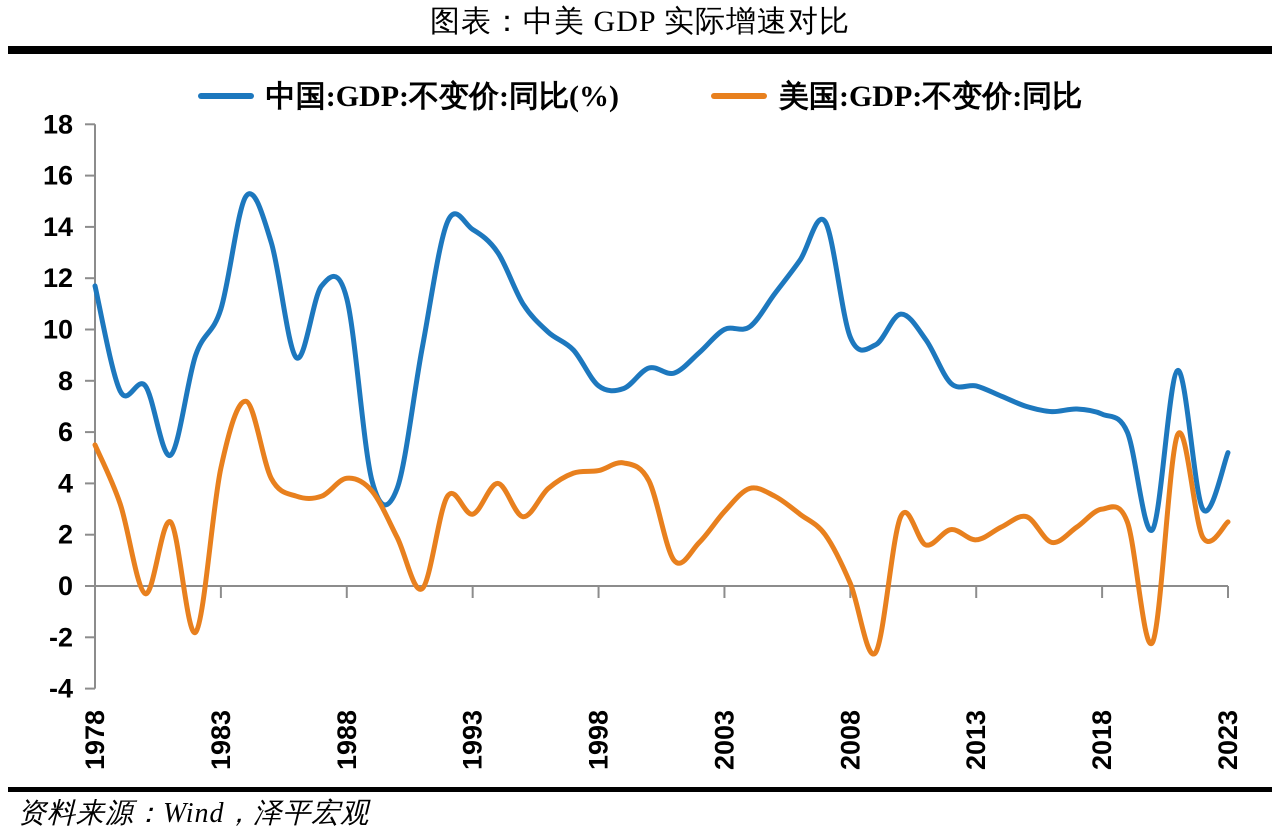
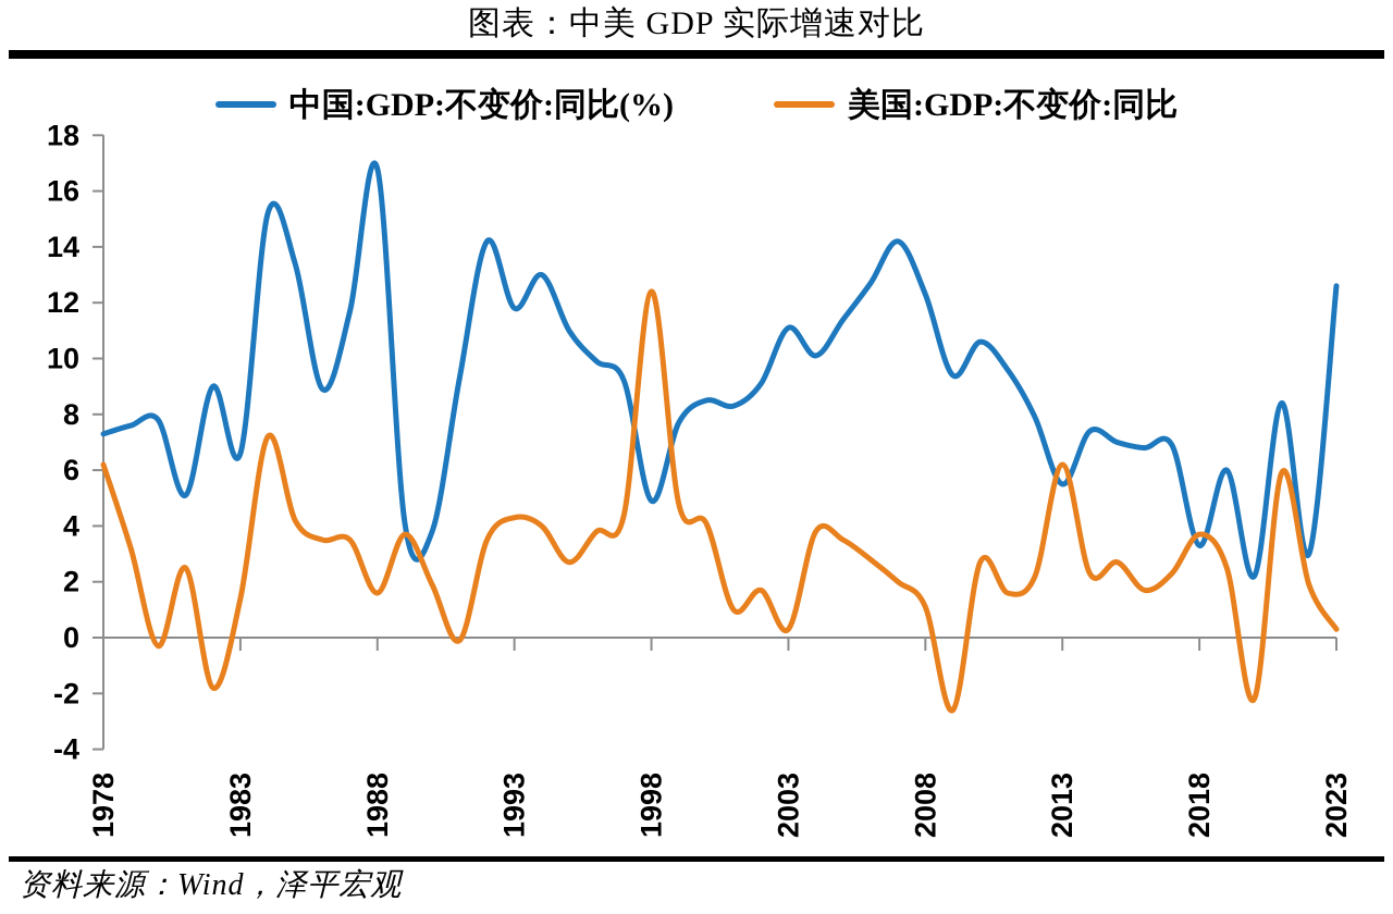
中国:GDP:不变价:同比(%)/1978: 11.7 -> 7.3
美国:GDP:不变价:同比/1978: 5.5 -> 6.2
中国:GDP:不变价:同比(%)/1983: 10.8 -> 6.6
美国:GDP:不变价:同比/1983: 4.6 -> 1.4
中国:GDP:不变价:同比(%)/1988: 11.2 -> 16.8
美国:GDP:不变价:同比/1988: 4.2 -> 1.6
中国:GDP:不变价:同比(%)/1993: 13.9 -> 11.8
美国:GDP:不变价:同比/1993: 2.8 -> 4.3
中国:GDP:不变价:同比(%)/1998: 7.8 -> 4.9
美国:GDP:不变价:同比/1998: 4.5 -> 12.4
中国:GDP:不变价:同比(%)/2003: 10.0 -> 11.1
美国:GDP:不变价:同比/2003: 2.9 -> 0.3
中国:GDP:不变价:同比(%)/2008: 9.7 -> 12.3
美国:GDP:不变价:同比/2008: 0.1 -> 1.1
中国:GDP:不变价:同比(%)/2013: 7.8 -> 5.5
美国:GDP:不变价:同比/2013: 1.8 -> 6.2
中国:GDP:不变价:同比(%)/2018: 6.7 -> 3.3
美国:GDP:不变价:同比/2018: 3.0 -> 3.7
中国:GDP:不变价:同比(%)/2023: 5.2 -> 12.6
美国:GDP:不变价:同比/2023: 2.5 -> 0.3
